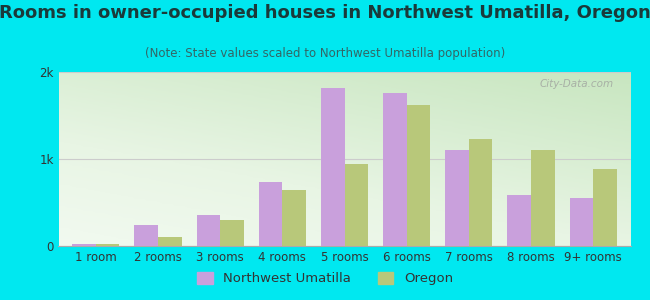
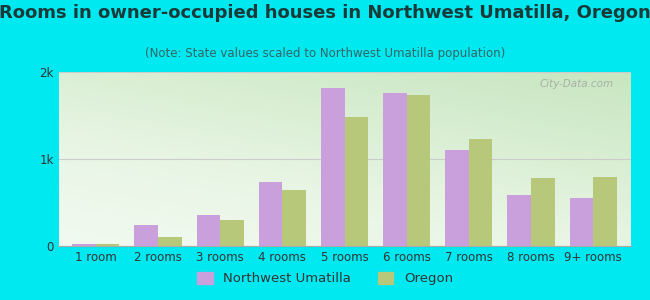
Oregon/5 rooms: 0.94k -> 1.48k
Oregon/6 rooms: 1.62k -> 1.73k
Oregon/8 rooms: 1.10k -> 0.78k
Oregon/9+ rooms: 0.88k -> 0.79k
